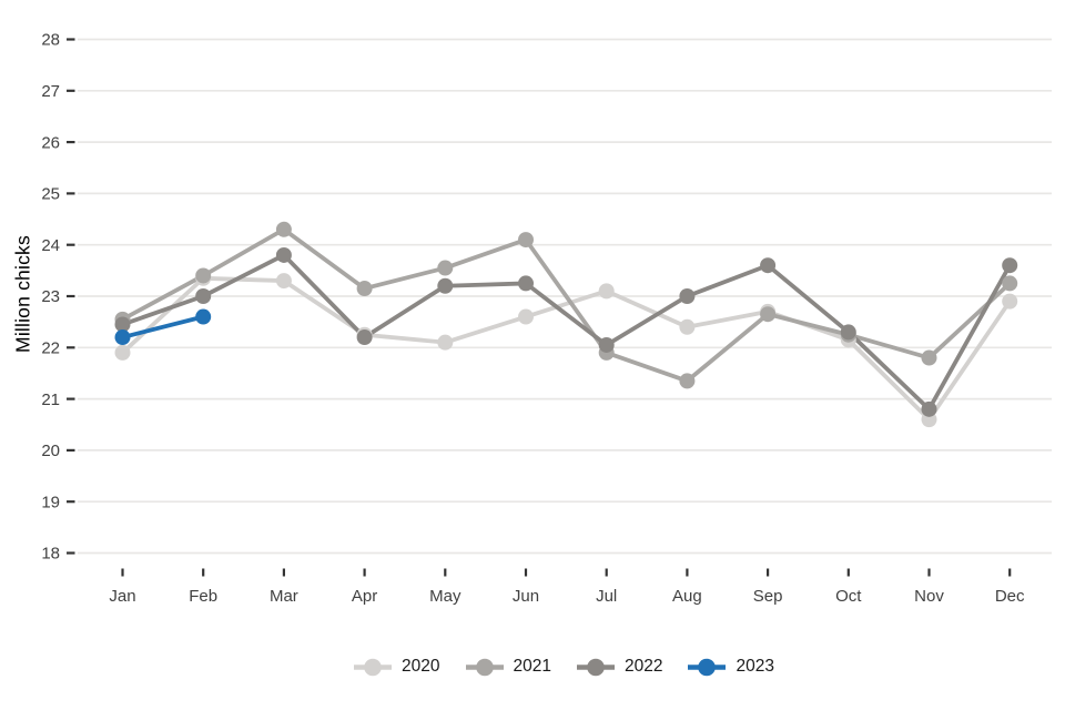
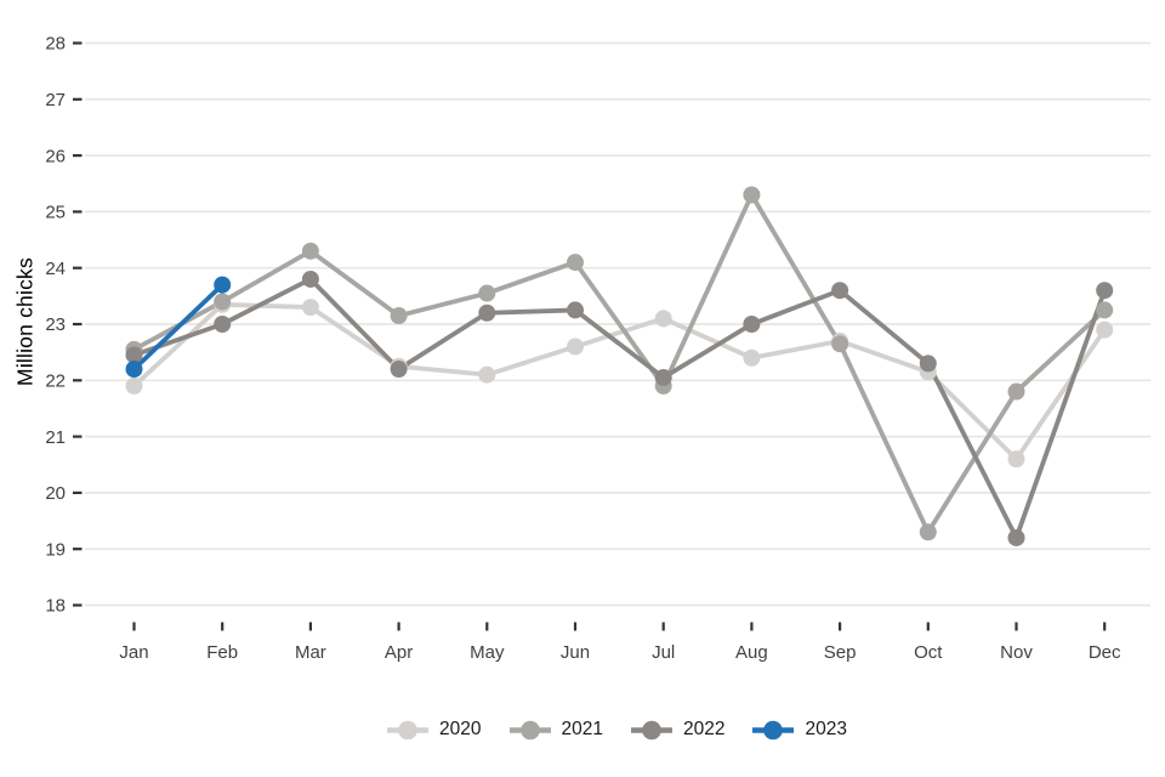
2023/Feb: 22.6 -> 23.7
2021/Aug: 21.4 -> 25.3
2021/Oct: 22.2 -> 19.3
2022/Nov: 20.8 -> 19.2
